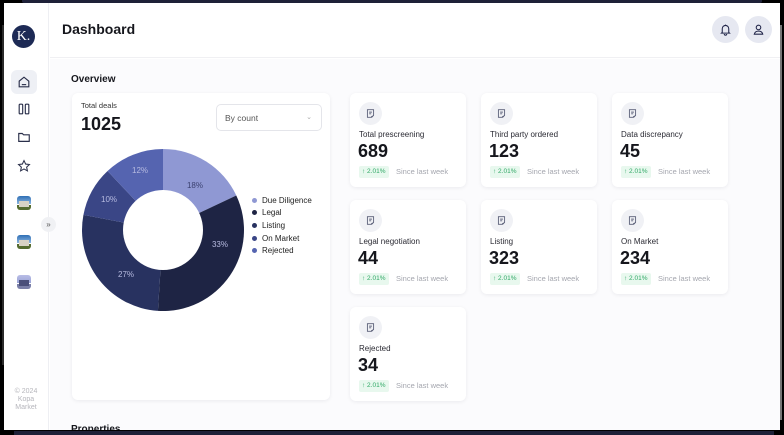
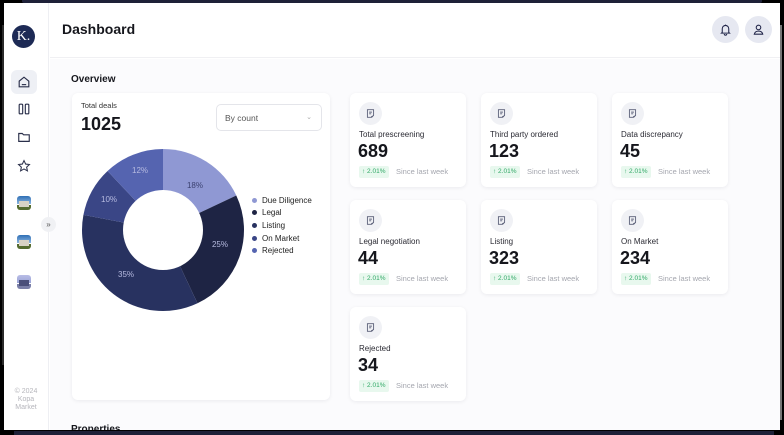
Legal: 33% -> 25%
Listing: 27% -> 35%
